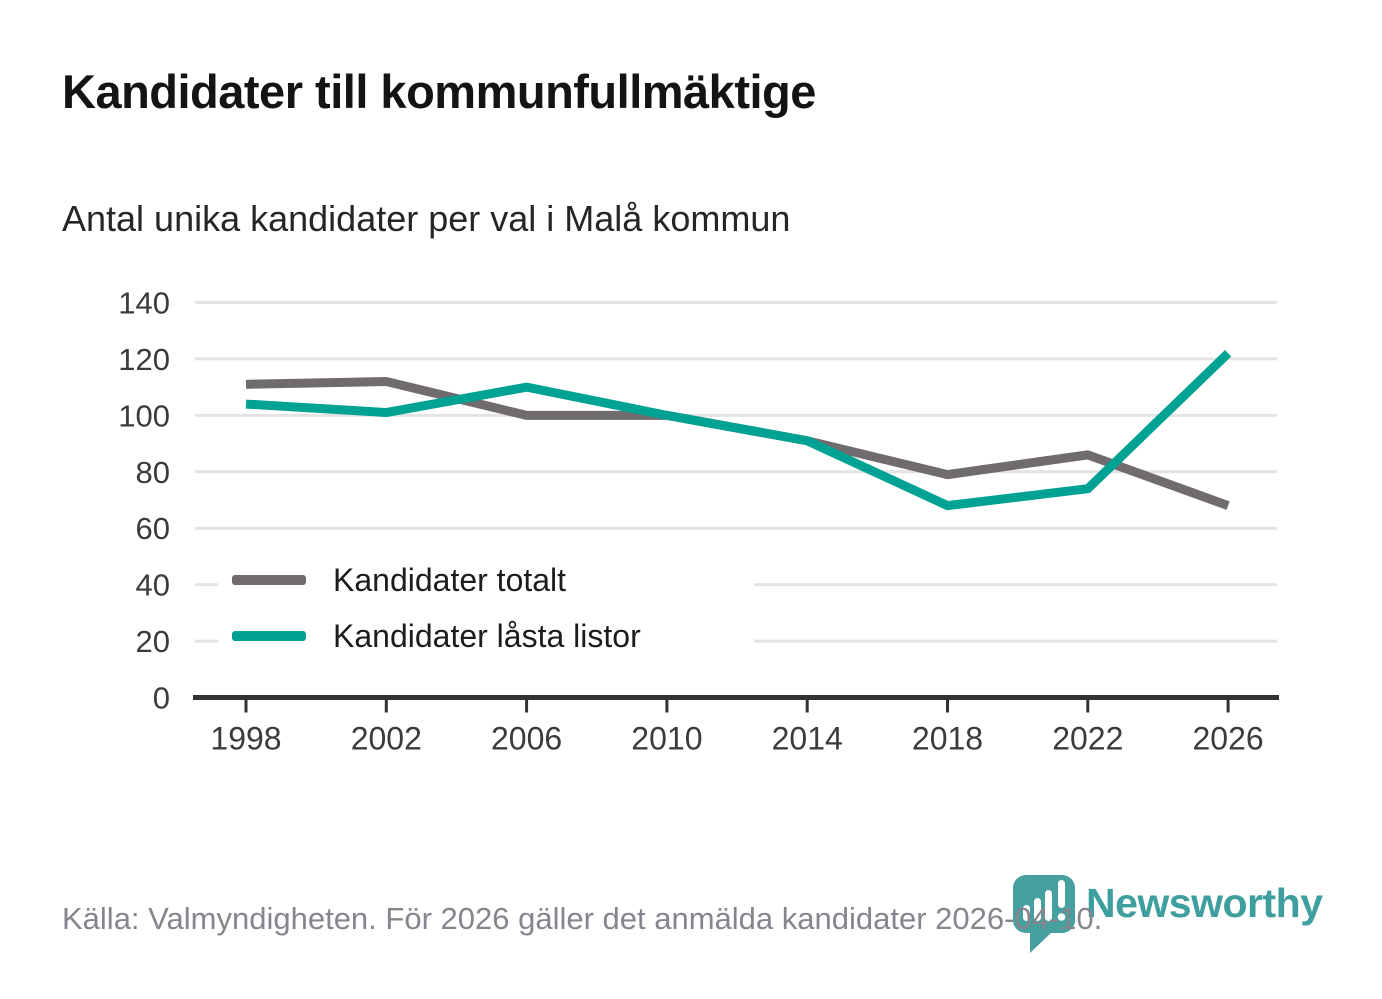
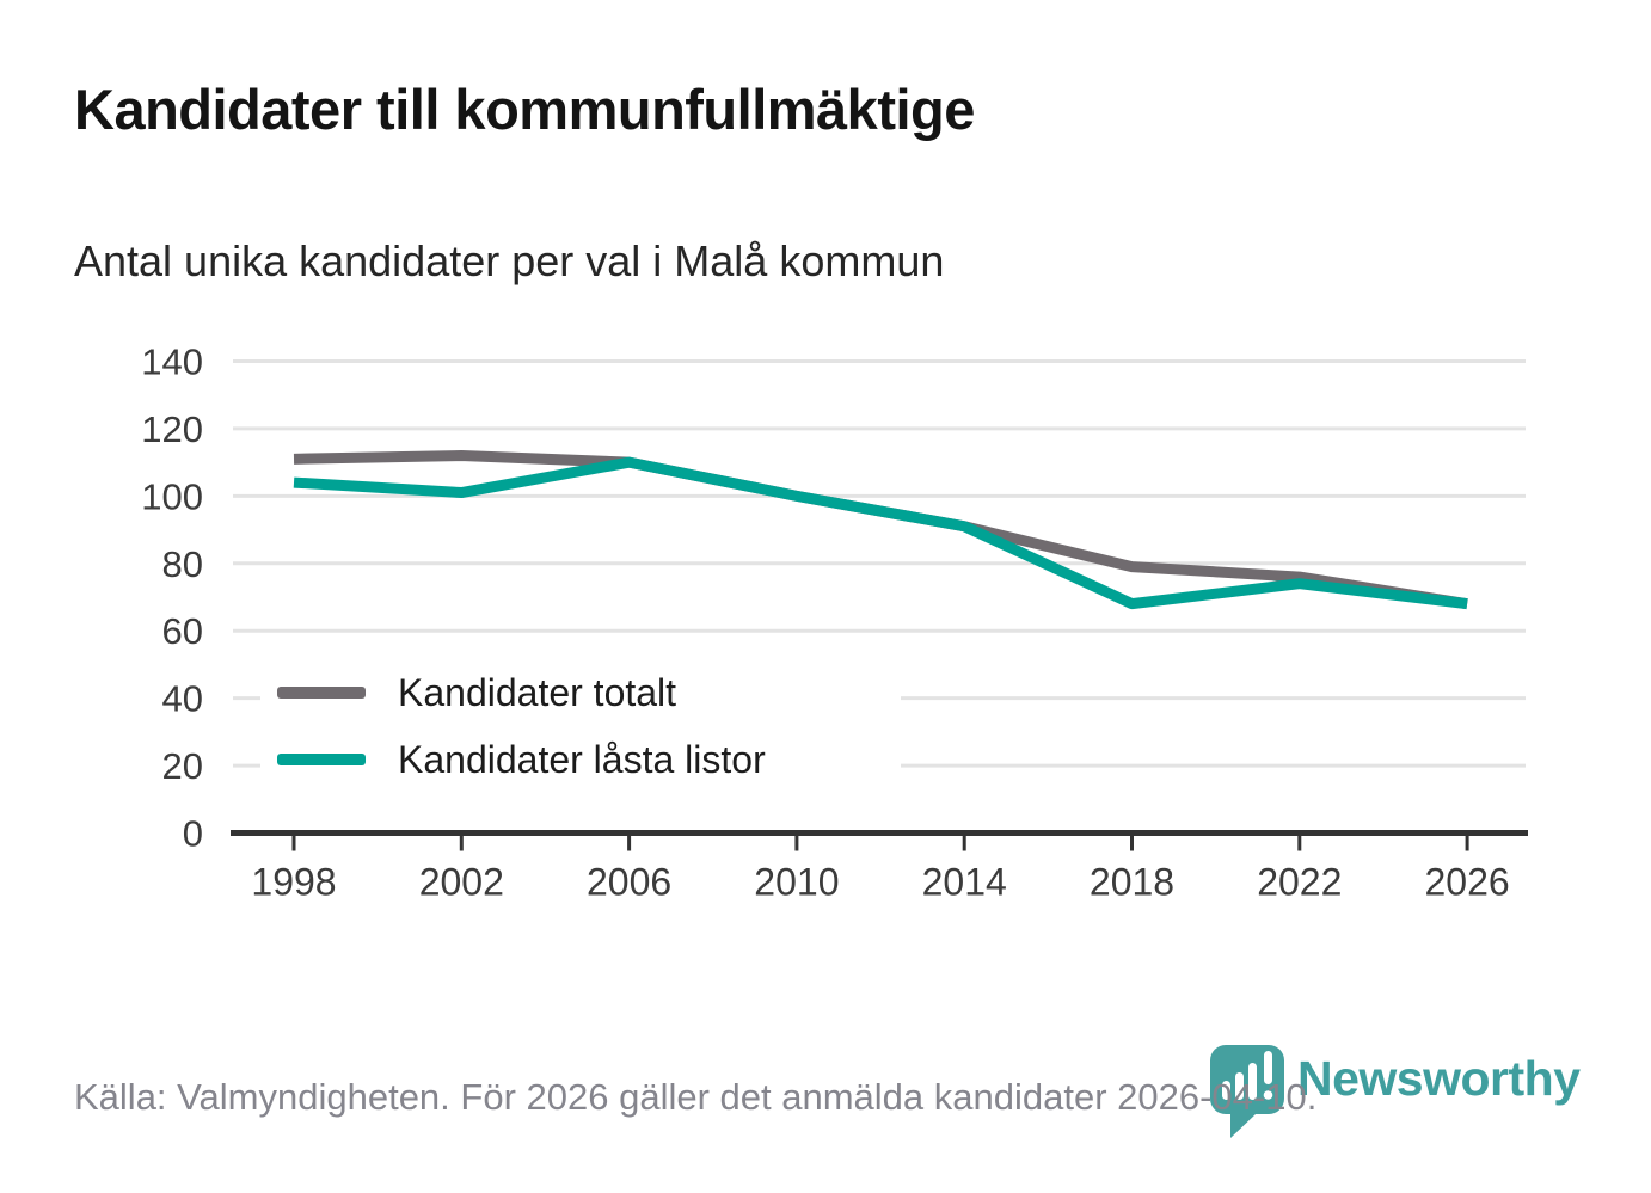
Kandidater totalt/2006: 100 -> 110
Kandidater totalt/2022: 86 -> 76
Kandidater låsta listor/2026: 122 -> 68
